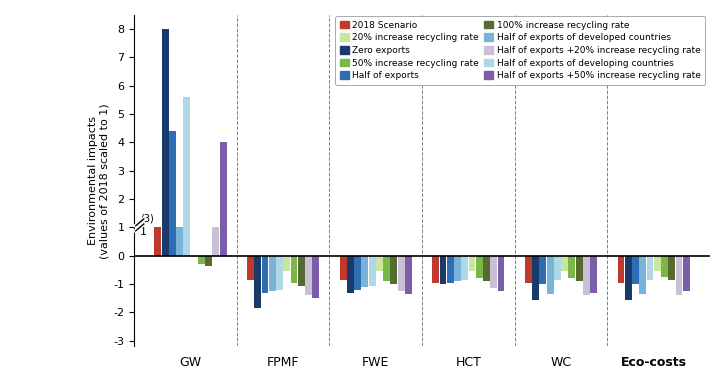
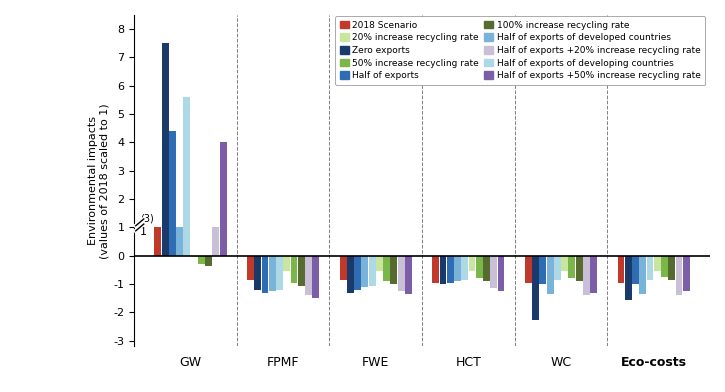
Zero exports/GW: 8.00 -> 7.50
Zero exports/FPMF: -1.85 -> -1.20
Zero exports/WC: -1.55 -> -2.25
